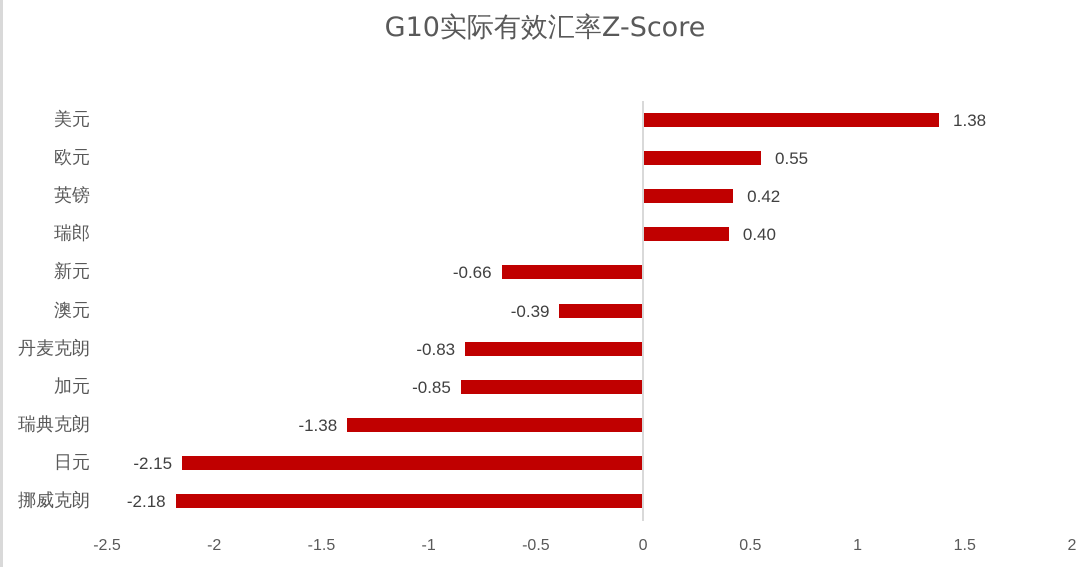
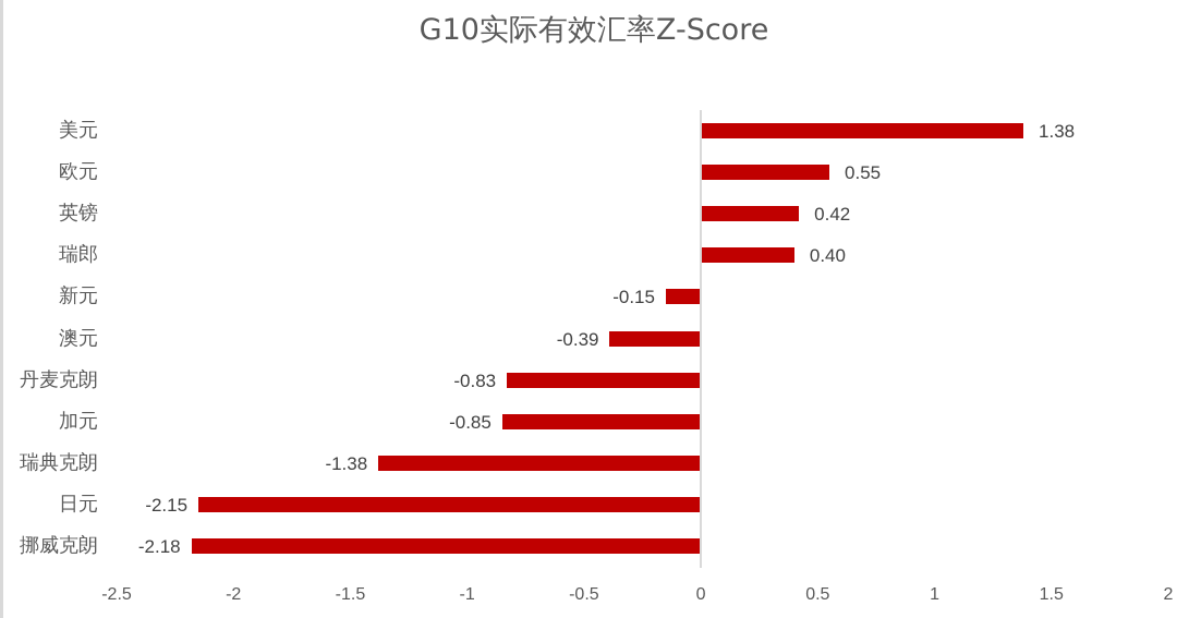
新元: -0.66 -> -0.15
